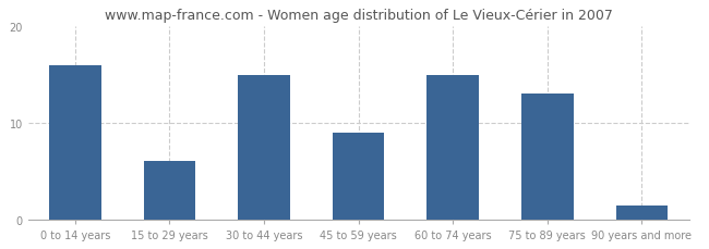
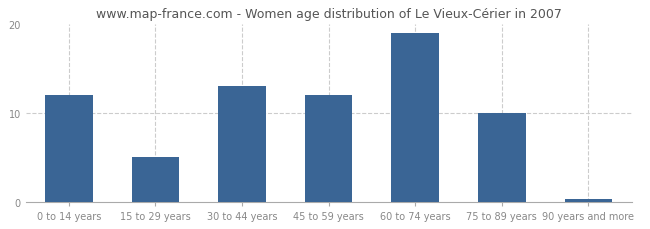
0 to 14 years: 16.0 -> 12.0
15 to 29 years: 6.0 -> 5.0
30 to 44 years: 15.0 -> 13.0
45 to 59 years: 9.0 -> 12.0
60 to 74 years: 15.0 -> 19.0
75 to 89 years: 13.0 -> 10.0
90 years and more: 1.4 -> 0.3
